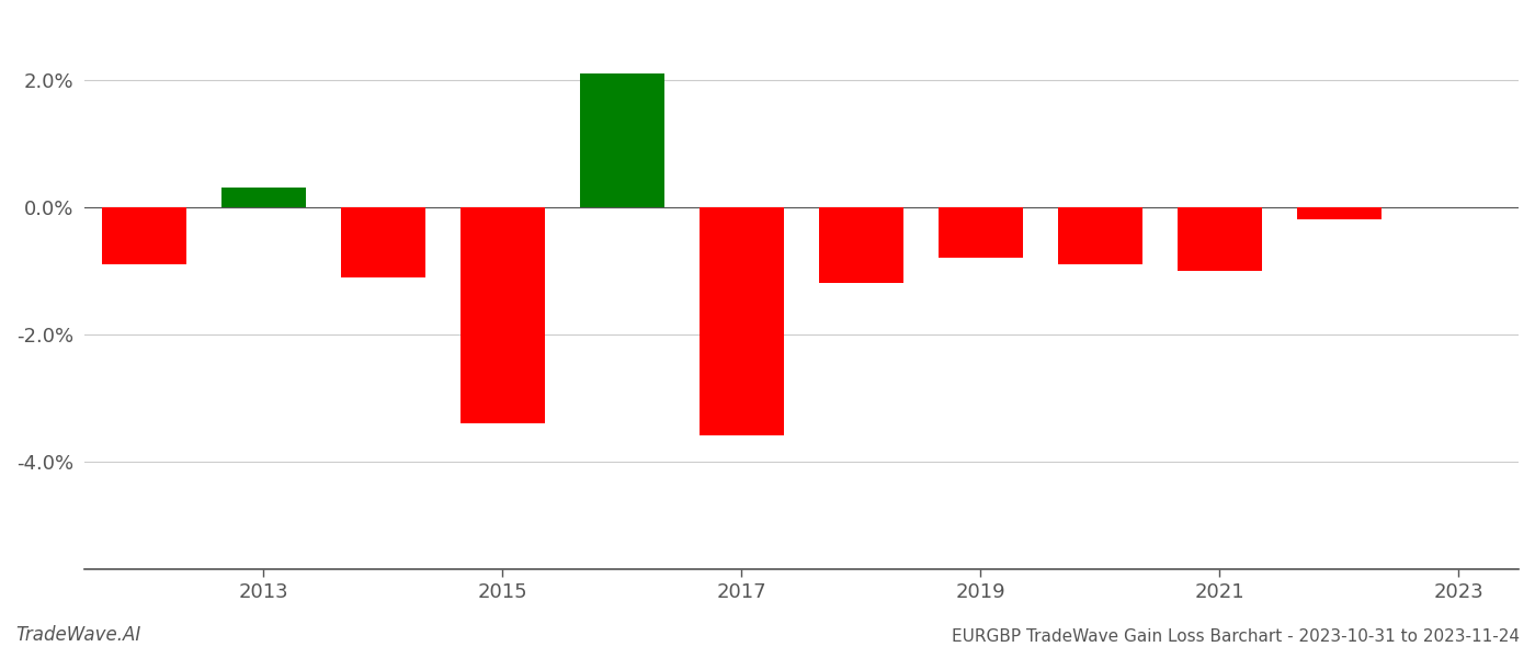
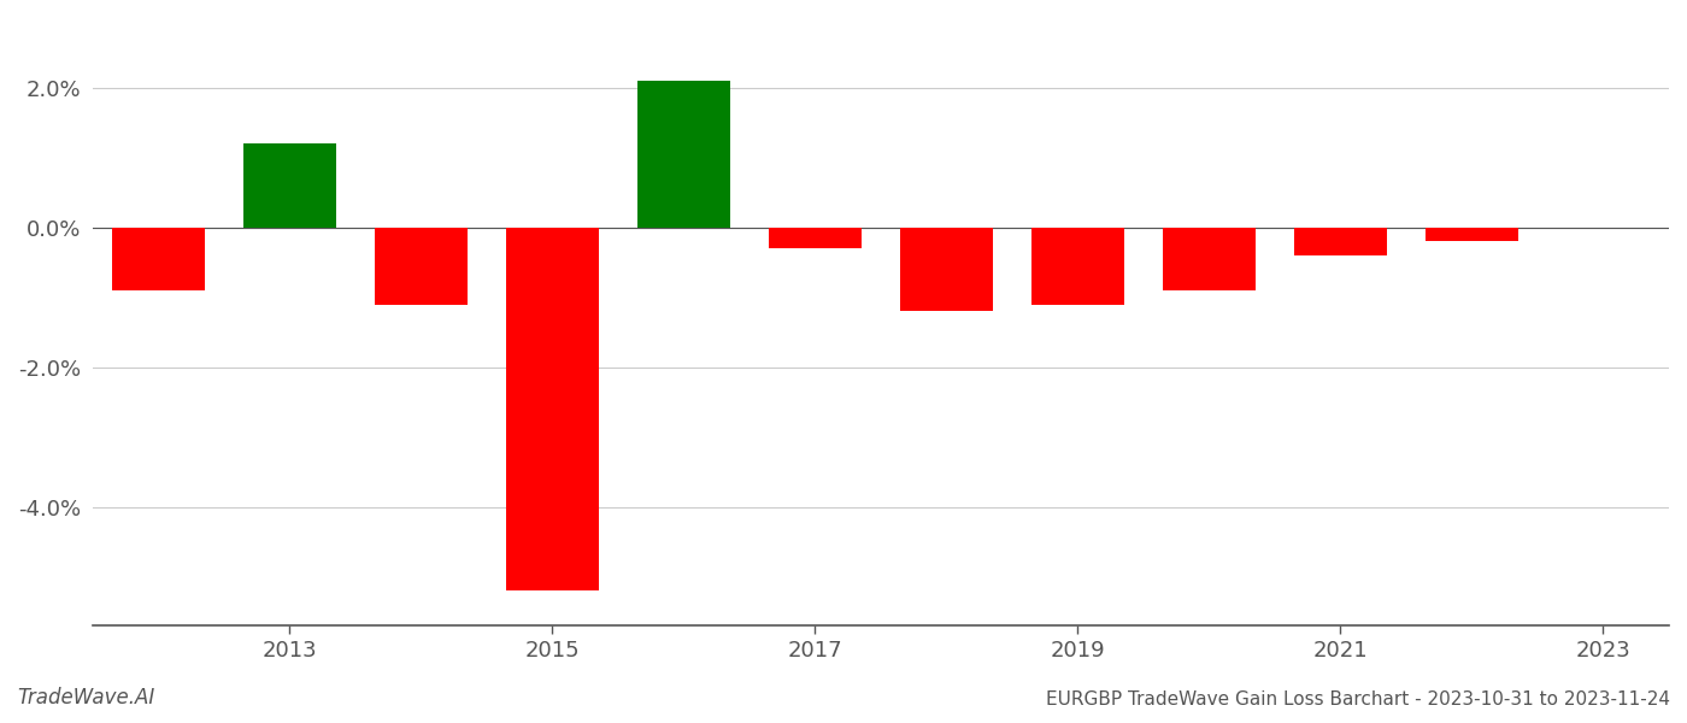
2013: 0.3% -> 1.2%
2015: -3.4% -> -5.2%
2017: -3.6% -> -0.3%
2019: -0.8% -> -1.1%
2021: -1.0% -> -0.4%
